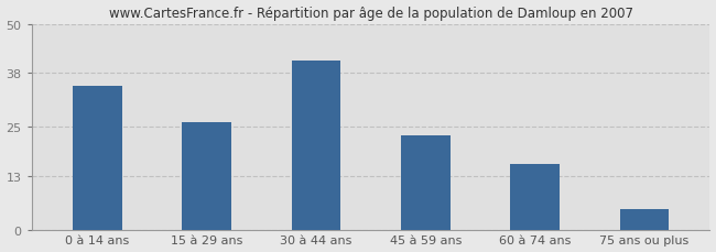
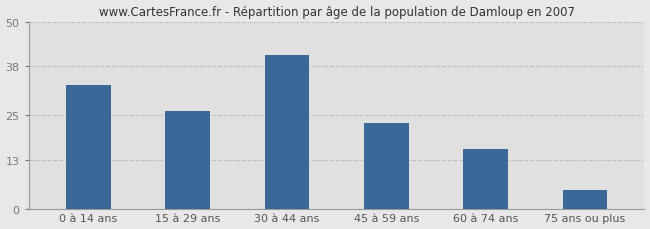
0 à 14 ans: 35 -> 33
